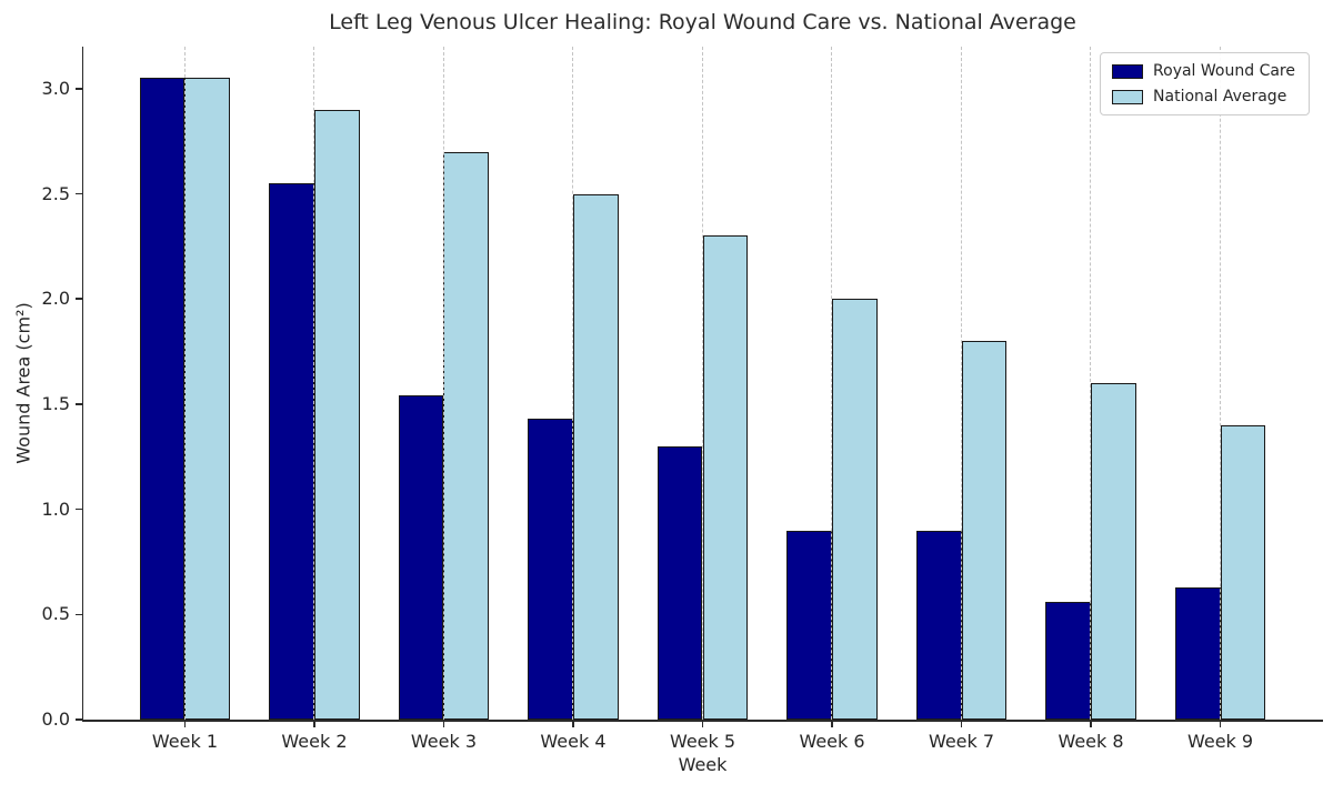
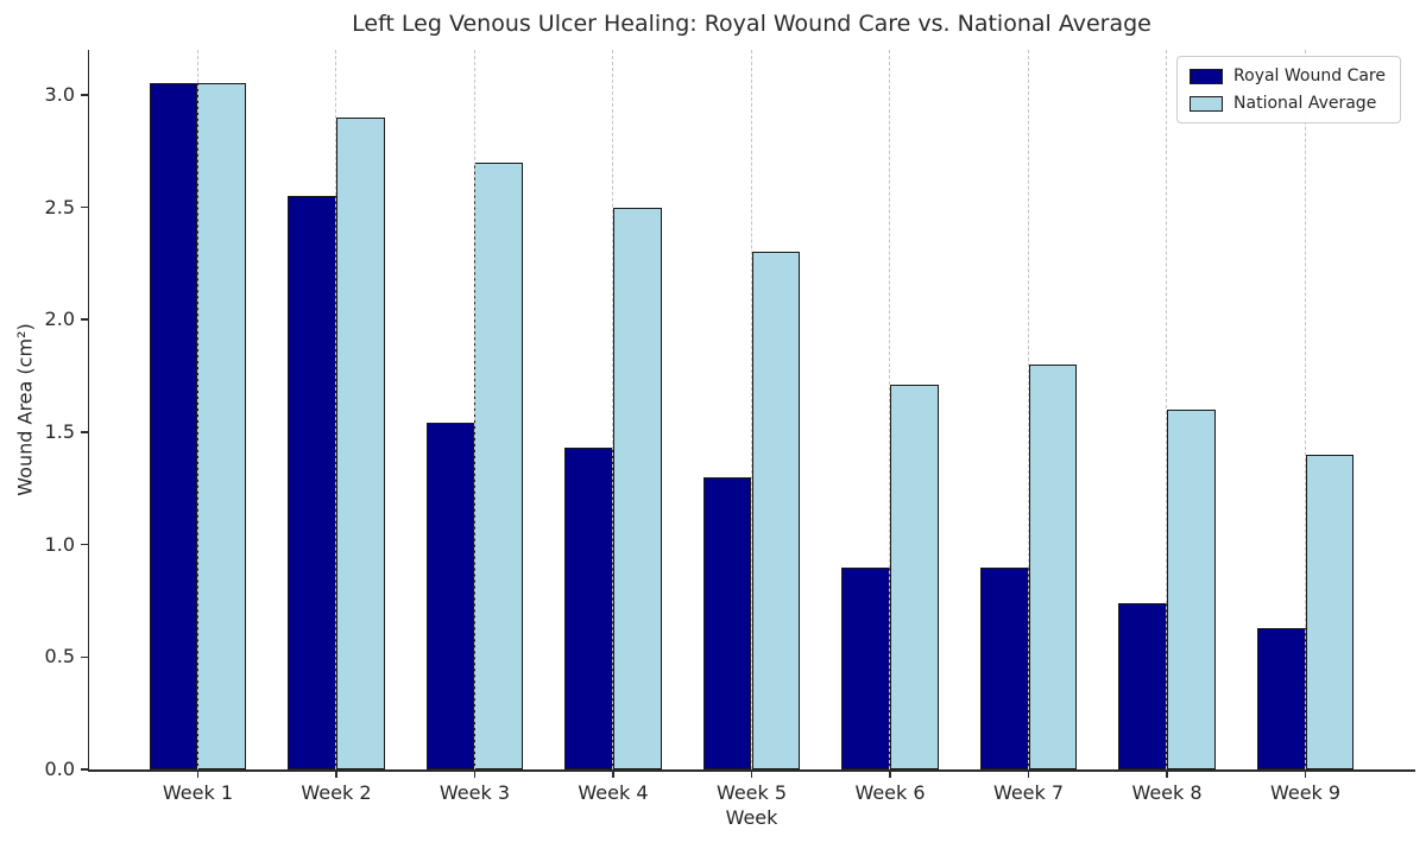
National Average/Week 6: 2.00 -> 1.71
Royal Wound Care/Week 8: 0.56 -> 0.74
